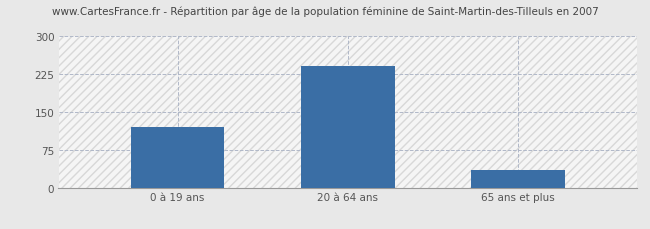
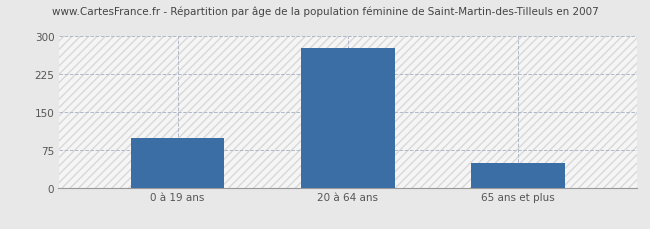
0 à 19 ans: 120 -> 98
20 à 64 ans: 240 -> 276
65 ans et plus: 35 -> 48
